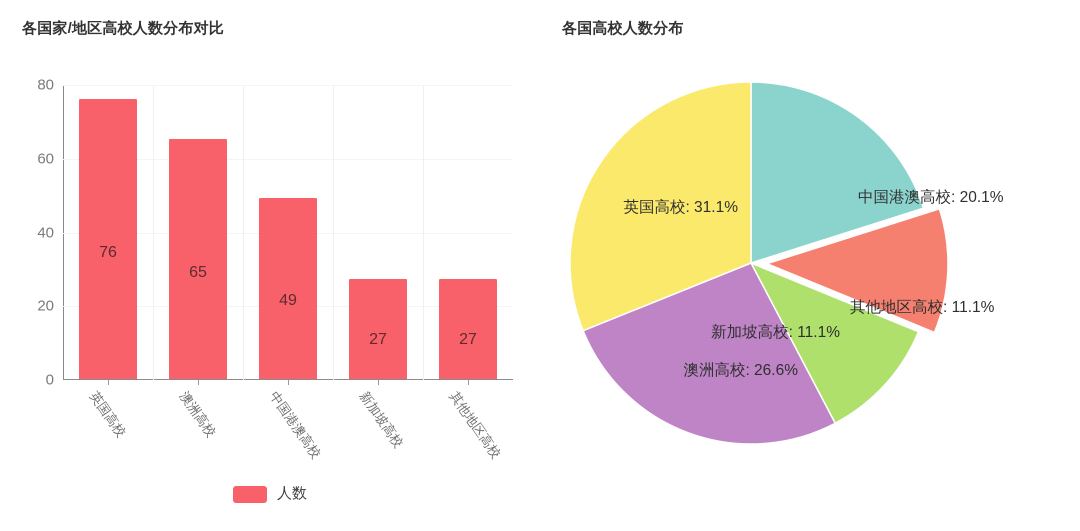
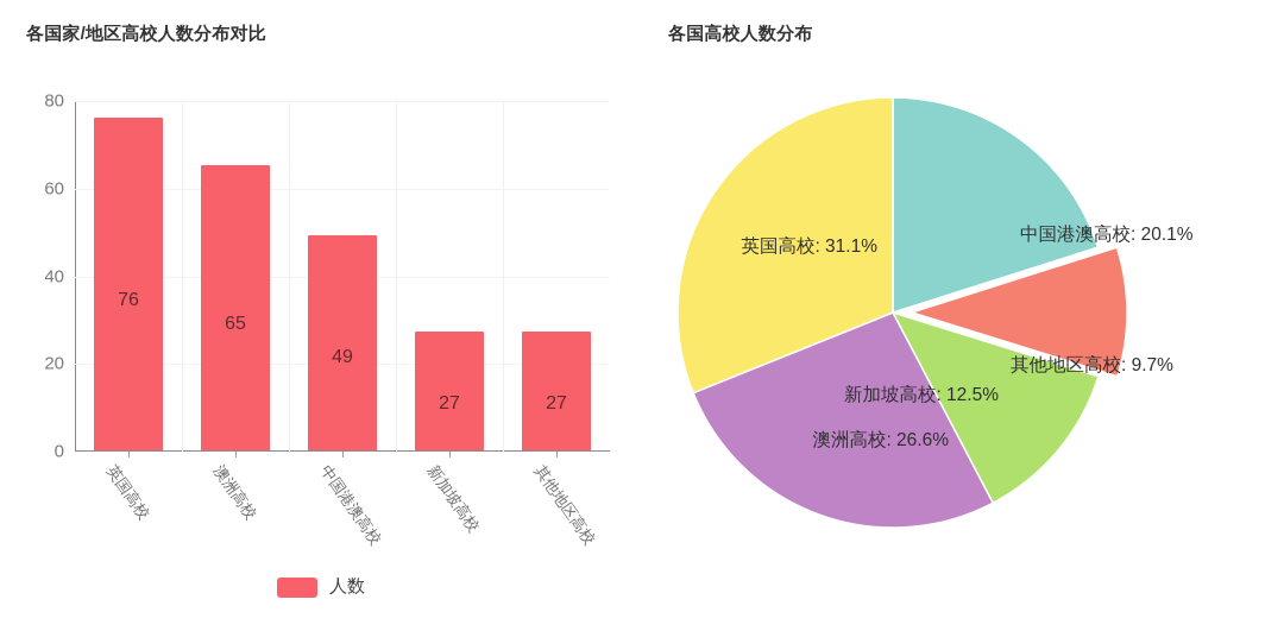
各国高校人数分布/其他地区高校: 11.1% -> 9.7%
各国高校人数分布/新加坡高校: 11.1% -> 12.5%
